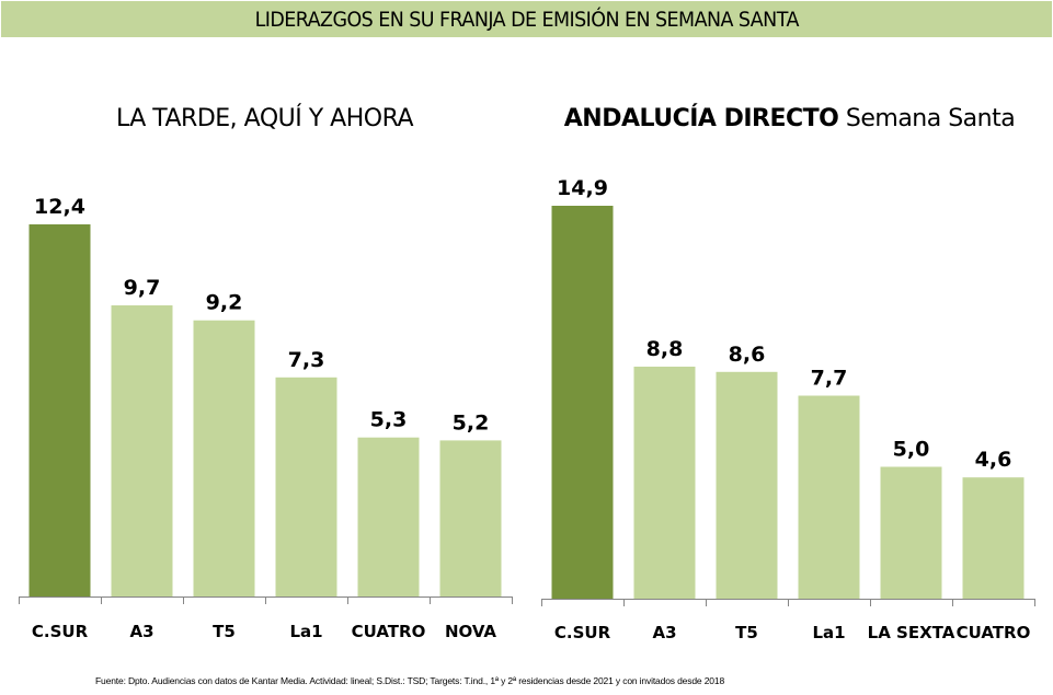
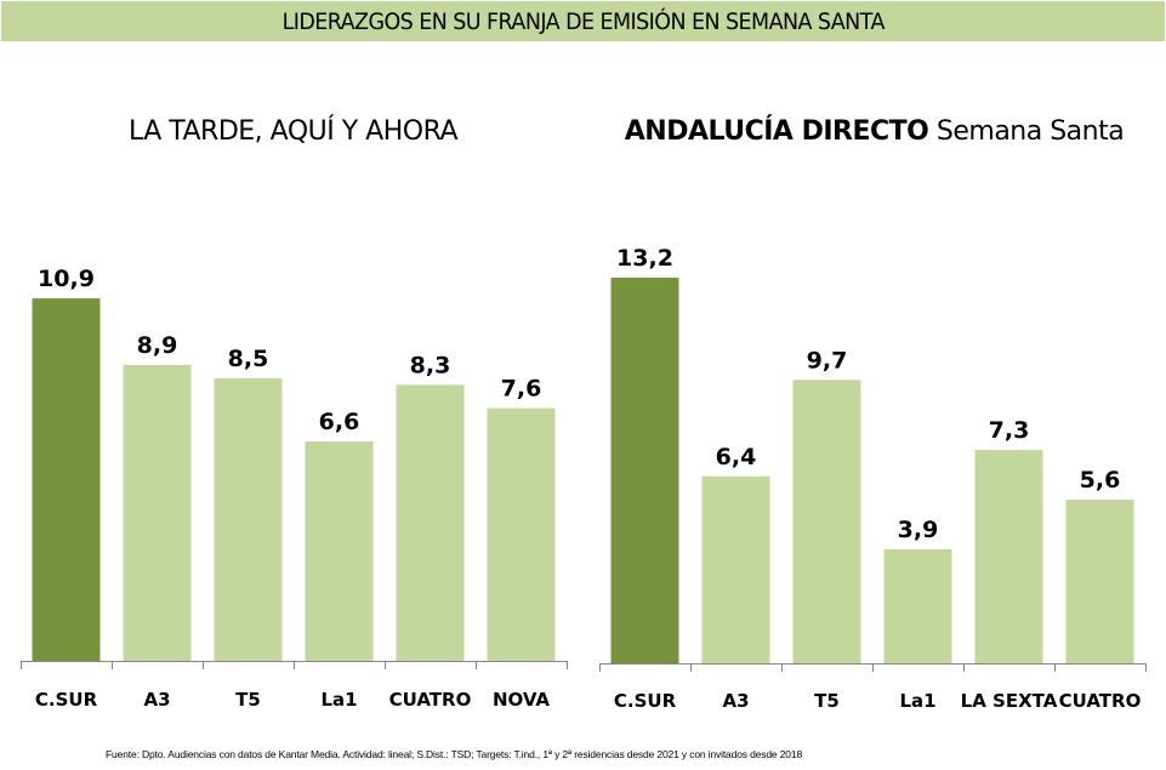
LA TARDE, AQUÍ Y AHORA/C.SUR: 12,4 -> 10,9
LA TARDE, AQUÍ Y AHORA/A3: 9,7 -> 8,9
LA TARDE, AQUÍ Y AHORA/T5: 9,2 -> 8,5
LA TARDE, AQUÍ Y AHORA/La1: 7,3 -> 6,6
LA TARDE, AQUÍ Y AHORA/CUATRO: 5,3 -> 8,3
LA TARDE, AQUÍ Y AHORA/NOVA: 5,2 -> 7,6
ANDALUCÍA DIRECTO Semana Santa/C.SUR: 14,9 -> 13,2
ANDALUCÍA DIRECTO Semana Santa/A3: 8,8 -> 6,4
ANDALUCÍA DIRECTO Semana Santa/T5: 8,6 -> 9,7
ANDALUCÍA DIRECTO Semana Santa/La1: 7,7 -> 3,9
ANDALUCÍA DIRECTO Semana Santa/LA SEXTA: 5,0 -> 7,3
ANDALUCÍA DIRECTO Semana Santa/CUATRO: 4,6 -> 5,6
